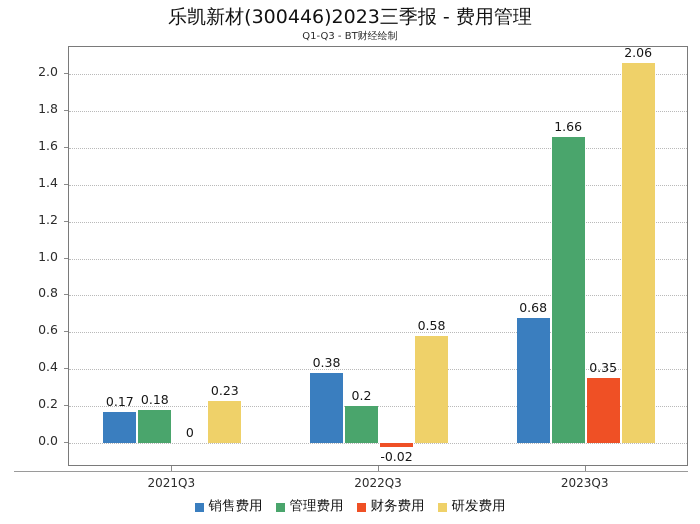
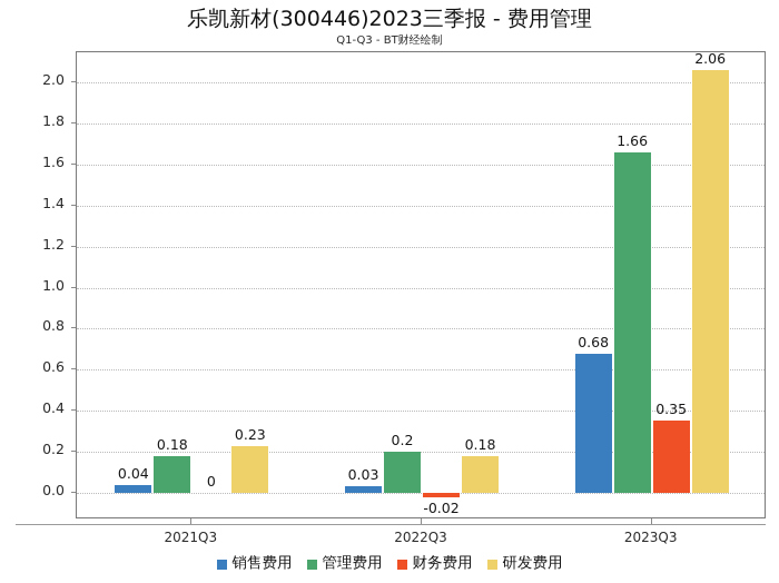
销售费用/2021Q3: 0.17 -> 0.04
销售费用/2022Q3: 0.38 -> 0.03
研发费用/2022Q3: 0.58 -> 0.18
